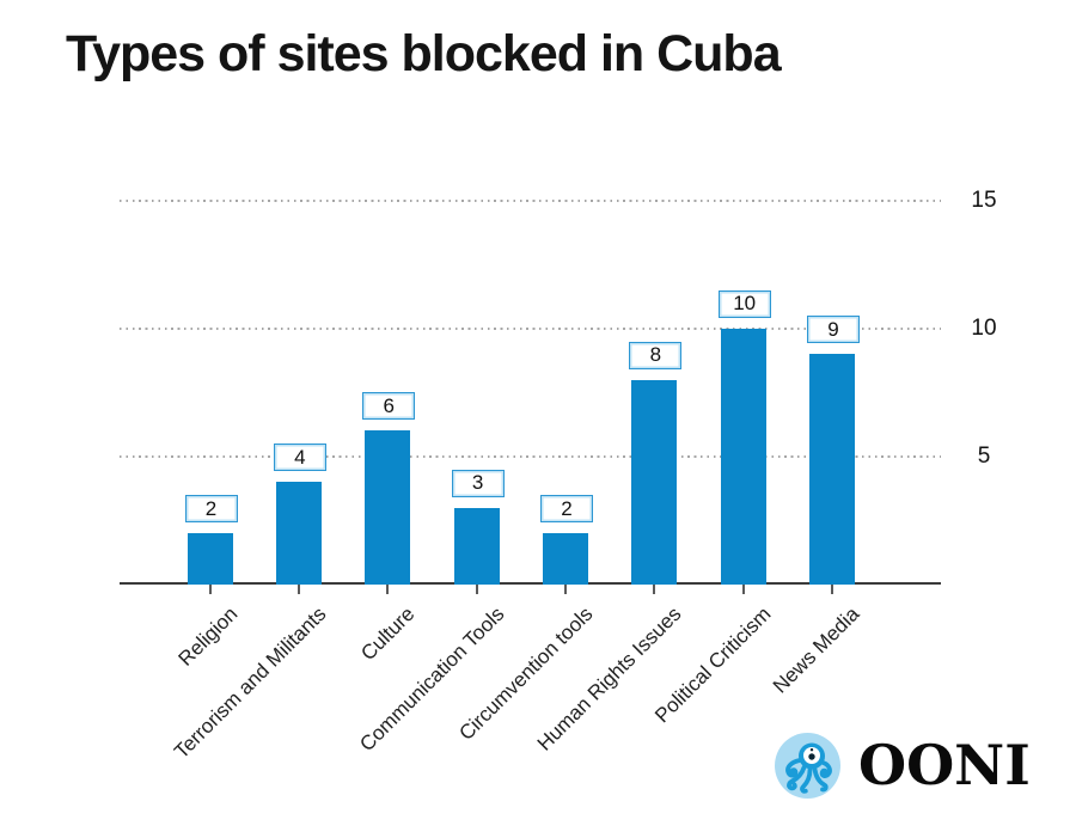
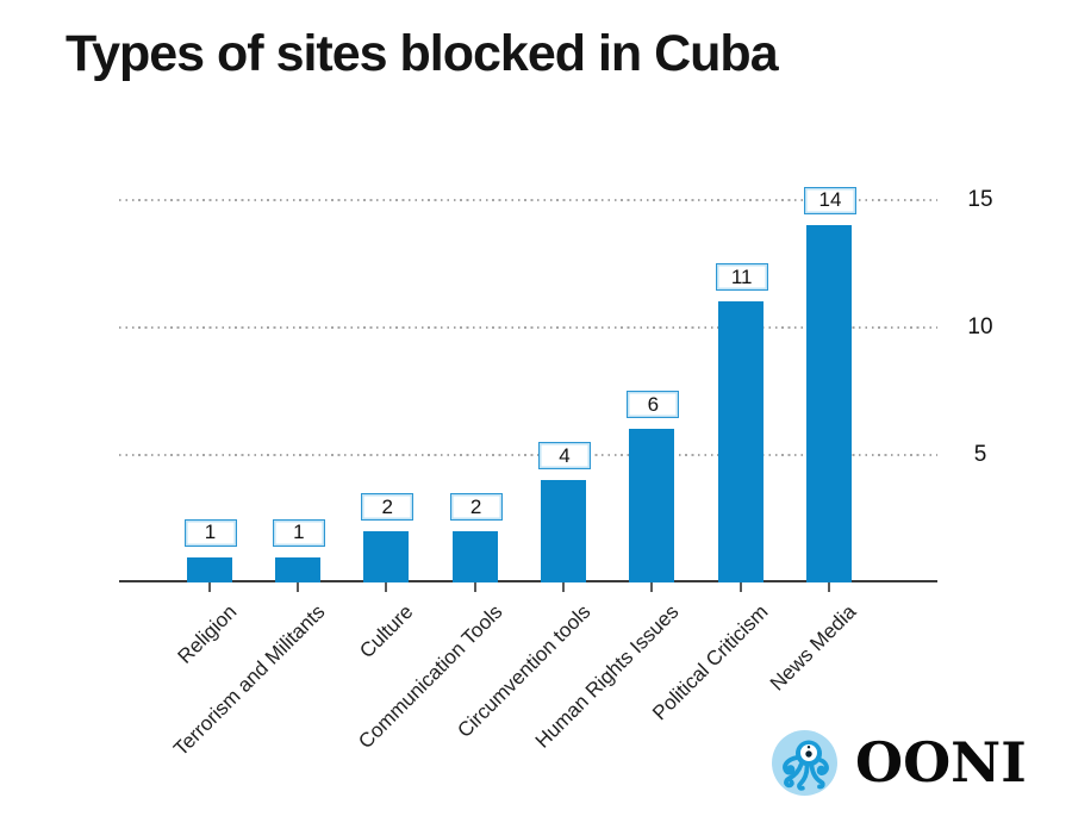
Religion: 2 -> 1
Terrorism and Militants: 4 -> 1
Culture: 6 -> 2
Communication Tools: 3 -> 2
Circumvention tools: 2 -> 4
Human Rights Issues: 8 -> 6
Political Criticism: 10 -> 11
News Media: 9 -> 14
